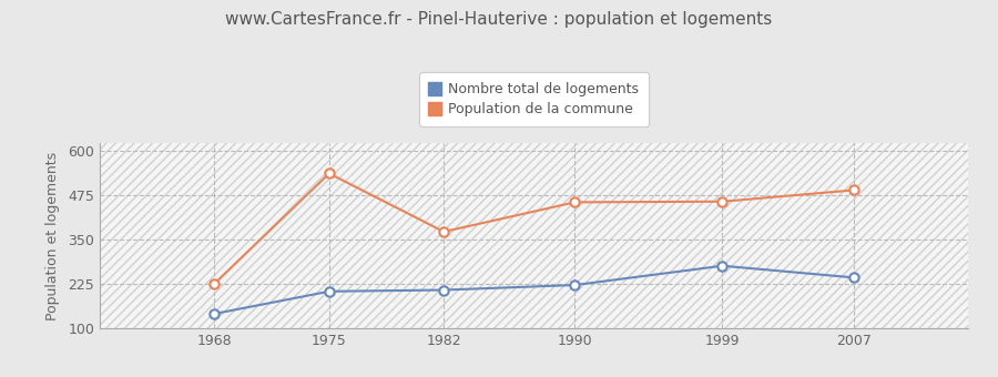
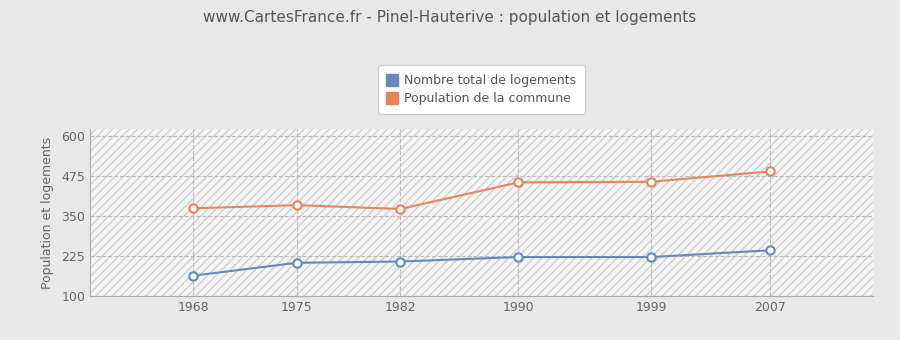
Nombre total de logements/1968: 140 -> 163
Population de la commune/1968: 225 -> 373
Population de la commune/1975: 535 -> 383
Nombre total de logements/1999: 275 -> 221
